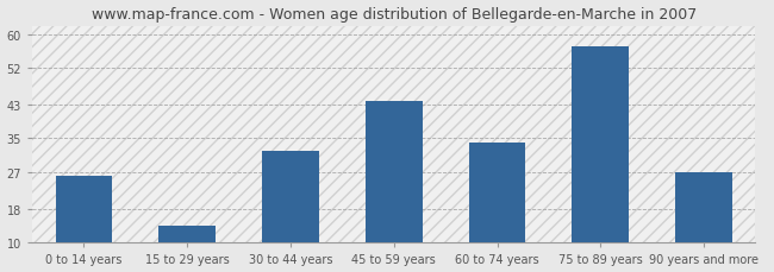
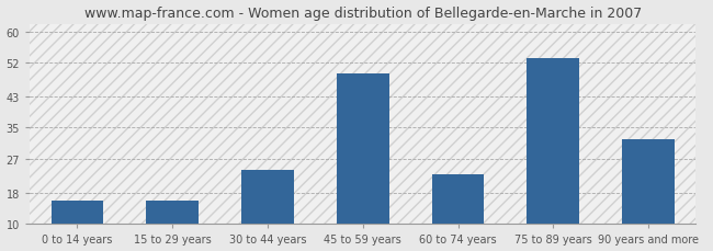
0 to 14 years: 26 -> 16
15 to 29 years: 14 -> 16
30 to 44 years: 32 -> 24
45 to 59 years: 44 -> 49
60 to 74 years: 34 -> 23
75 to 89 years: 57 -> 53
90 years and more: 27 -> 32
